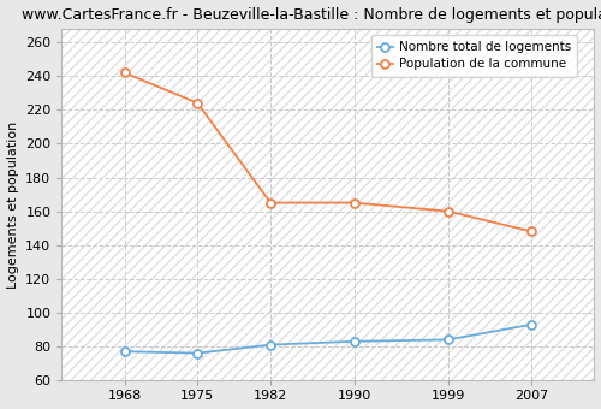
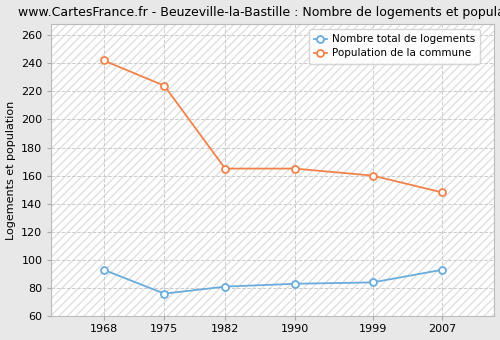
Nombre total de logements/1968: 77 -> 93
